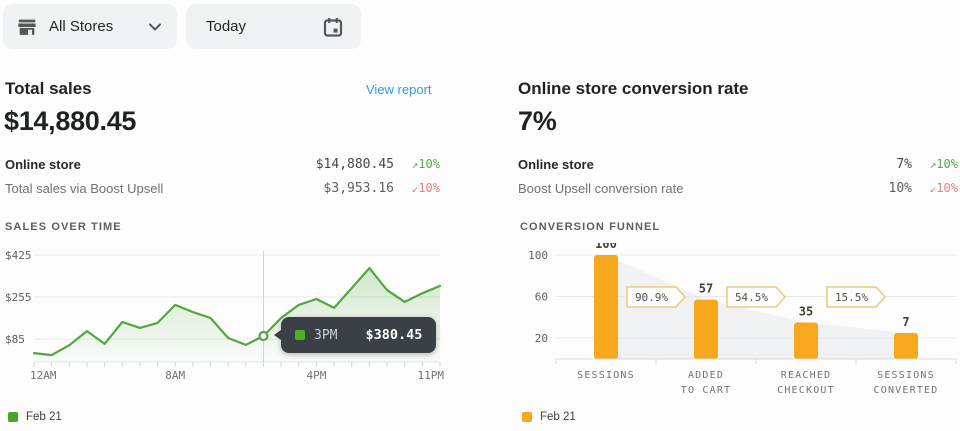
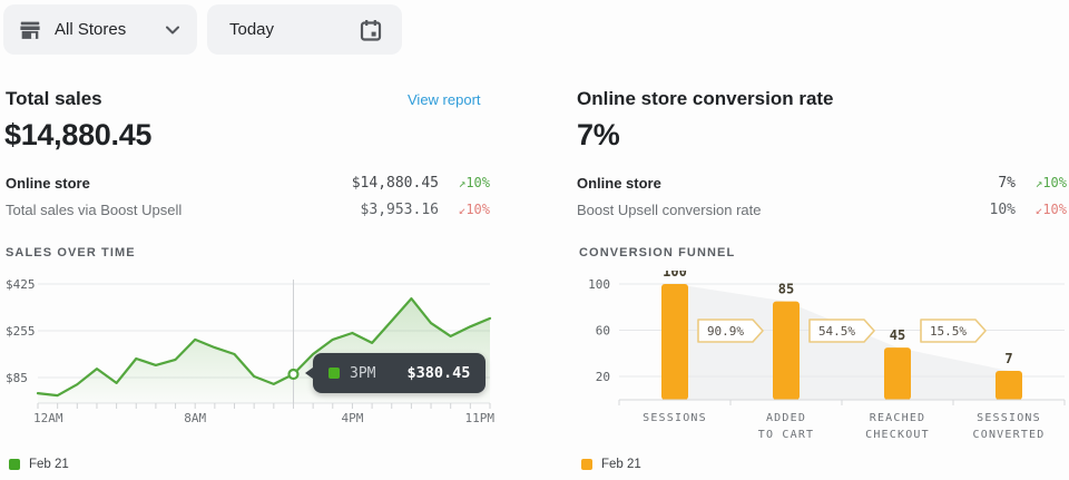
CONVERSION FUNNEL/ADDED TO CART: 57 -> 85
CONVERSION FUNNEL/REACHED CHECKOUT: 35 -> 45
